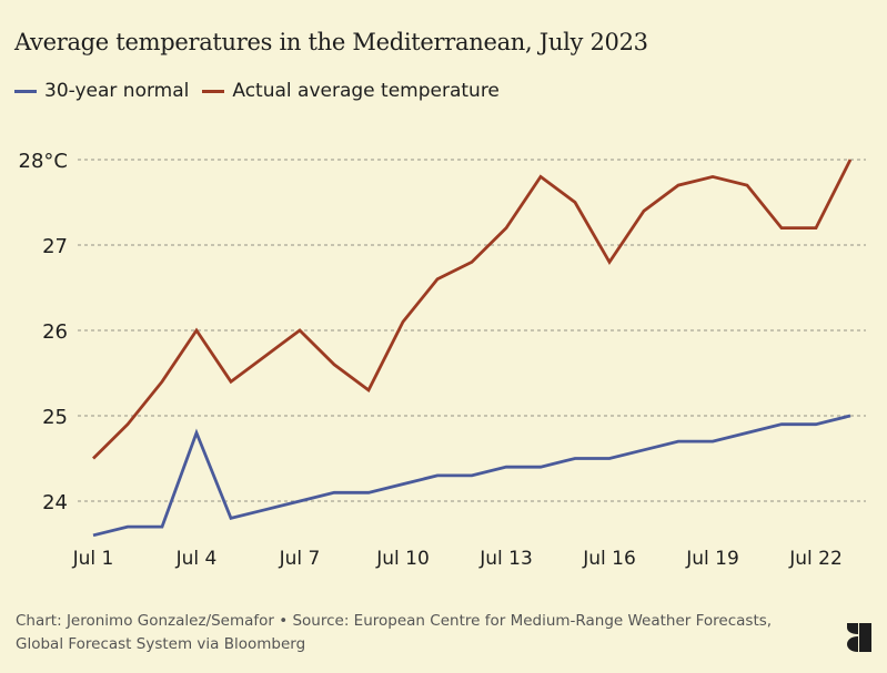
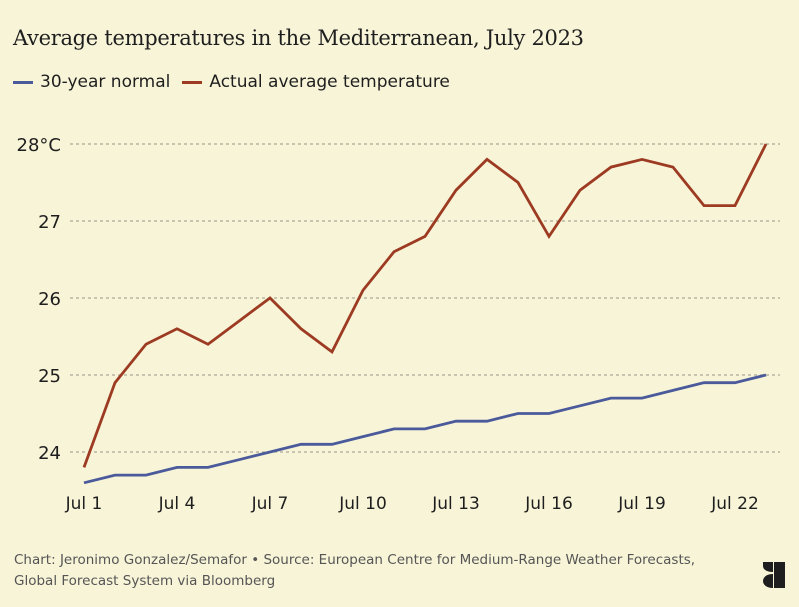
Actual average temperature/Jul 1: 24.5 -> 23.8
30-year normal/Jul 4: 24.8 -> 23.8
Actual average temperature/Jul 4: 26.0 -> 25.6
Actual average temperature/Jul 13: 27.2 -> 27.4
